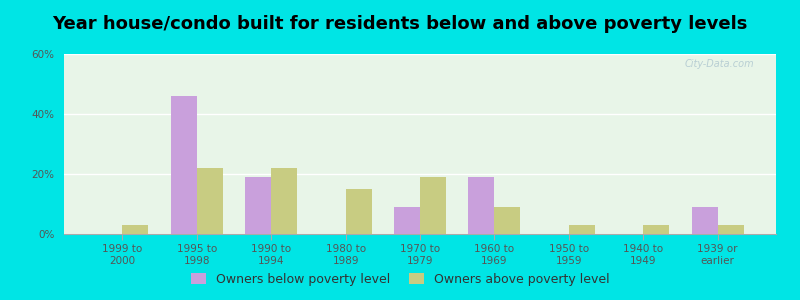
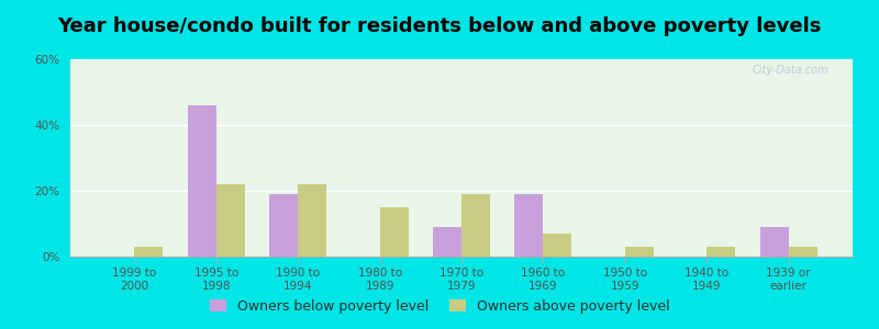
Owners above poverty level/1960 to 1969: 9% -> 7%
